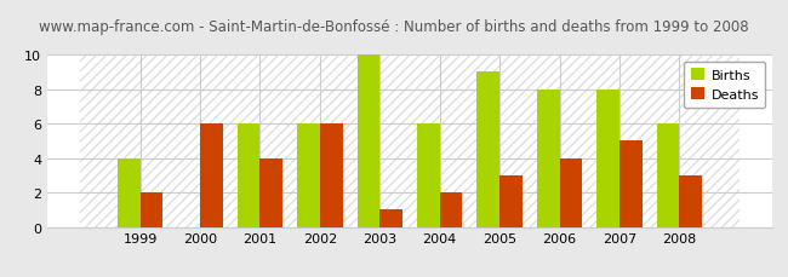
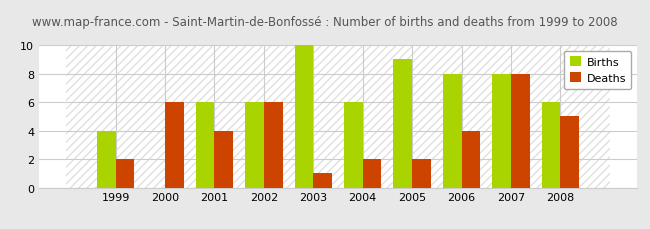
Deaths/2005: 3 -> 2
Deaths/2007: 5 -> 8
Deaths/2008: 3 -> 5
